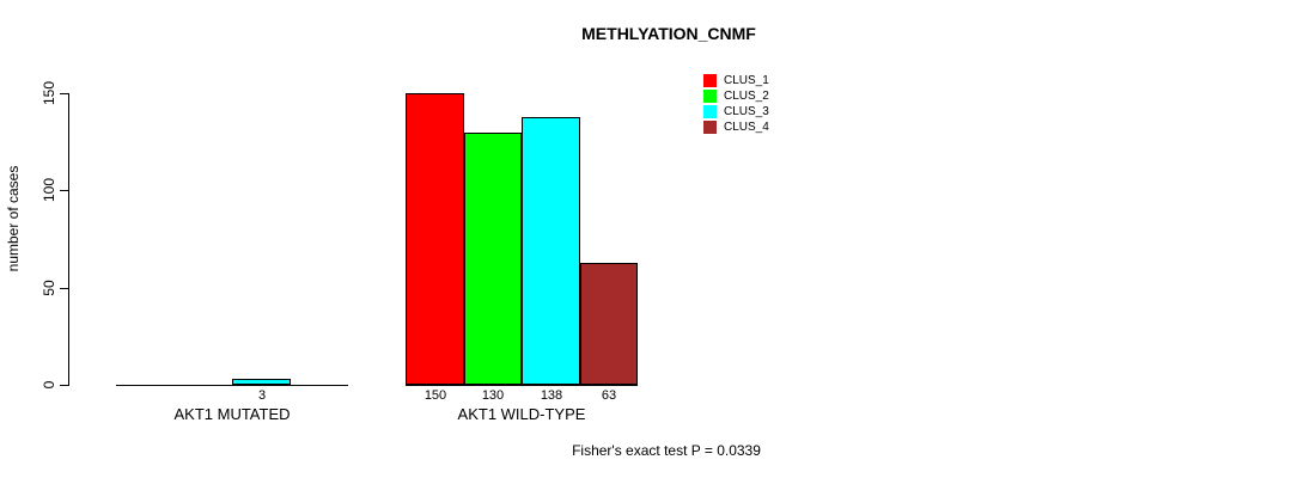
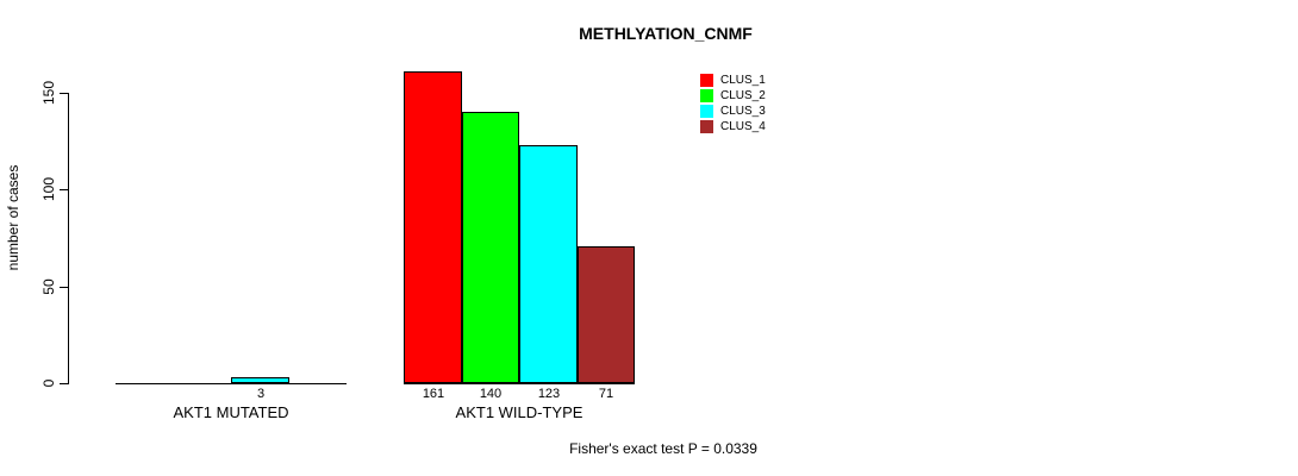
CLUS_1/AKT1 WILD-TYPE: 150 -> 161
CLUS_2/AKT1 WILD-TYPE: 130 -> 140
CLUS_3/AKT1 WILD-TYPE: 138 -> 123
CLUS_4/AKT1 WILD-TYPE: 63 -> 71
